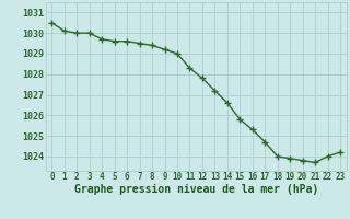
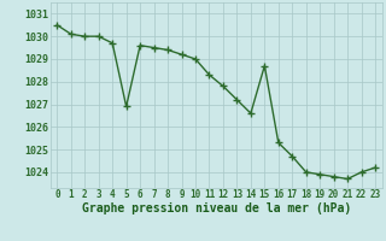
5: 1029.6 -> 1026.9
15: 1025.8 -> 1028.7
